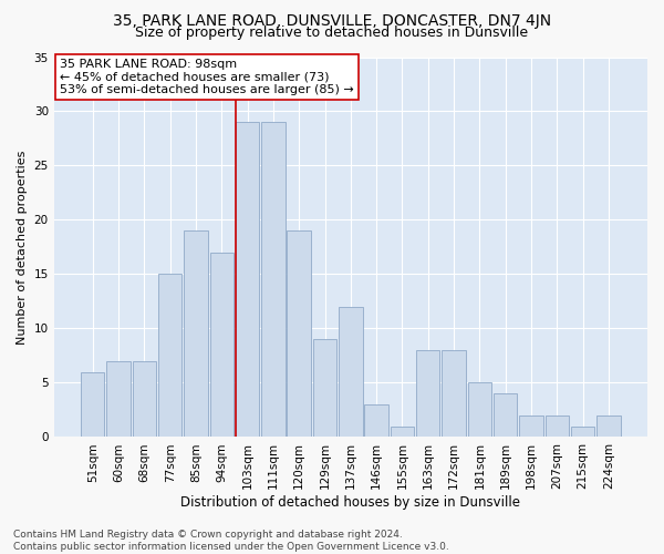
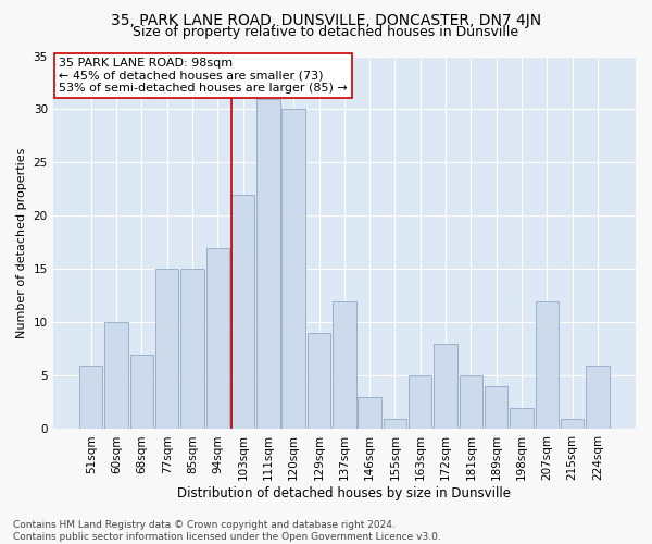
60sqm: 7 -> 10
85sqm: 19 -> 15
103sqm: 29 -> 22
111sqm: 29 -> 31
120sqm: 19 -> 30
163sqm: 8 -> 5
207sqm: 2 -> 12
224sqm: 2 -> 6
